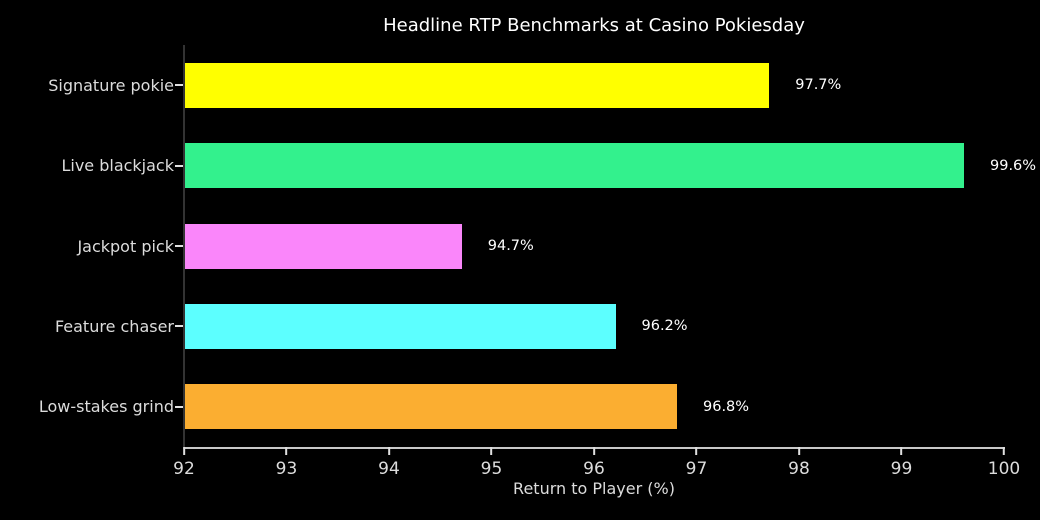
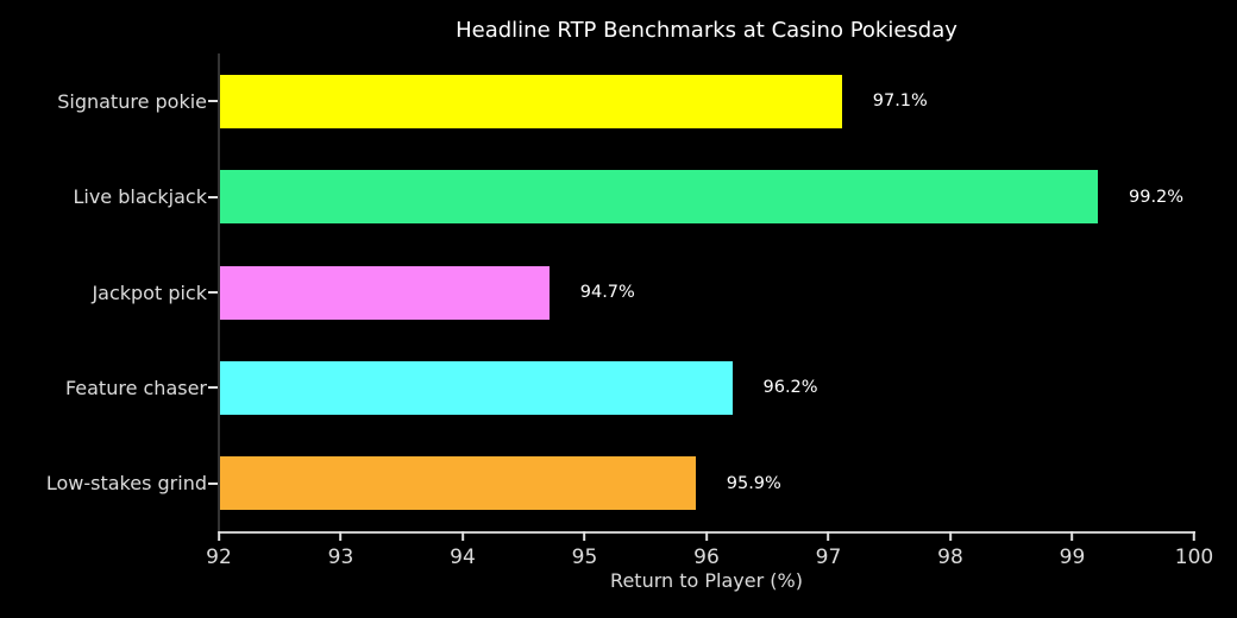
Signature pokie: 97.7% -> 97.1%
Live blackjack: 99.6% -> 99.2%
Low-stakes grind: 96.8% -> 95.9%
